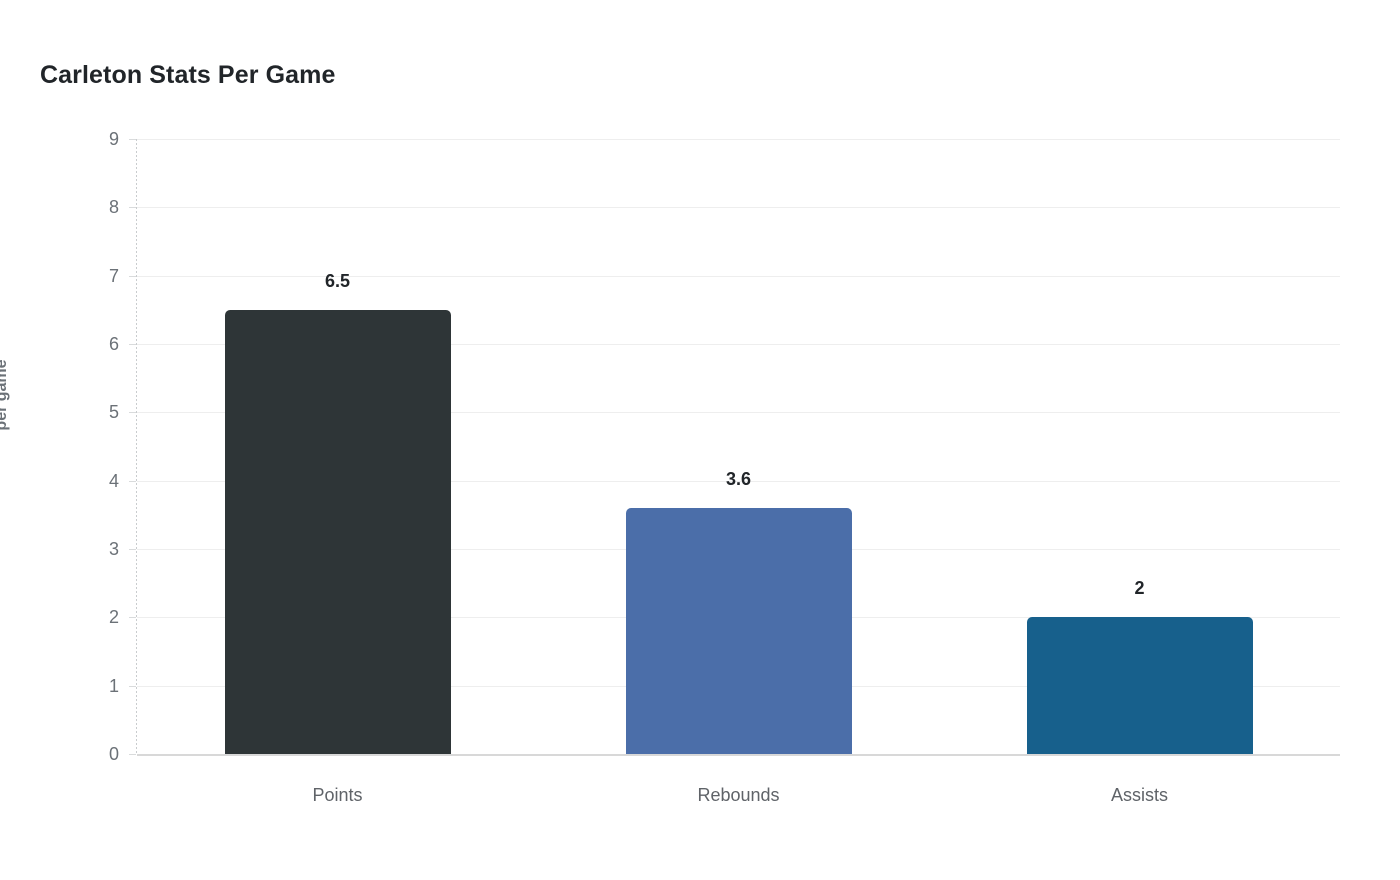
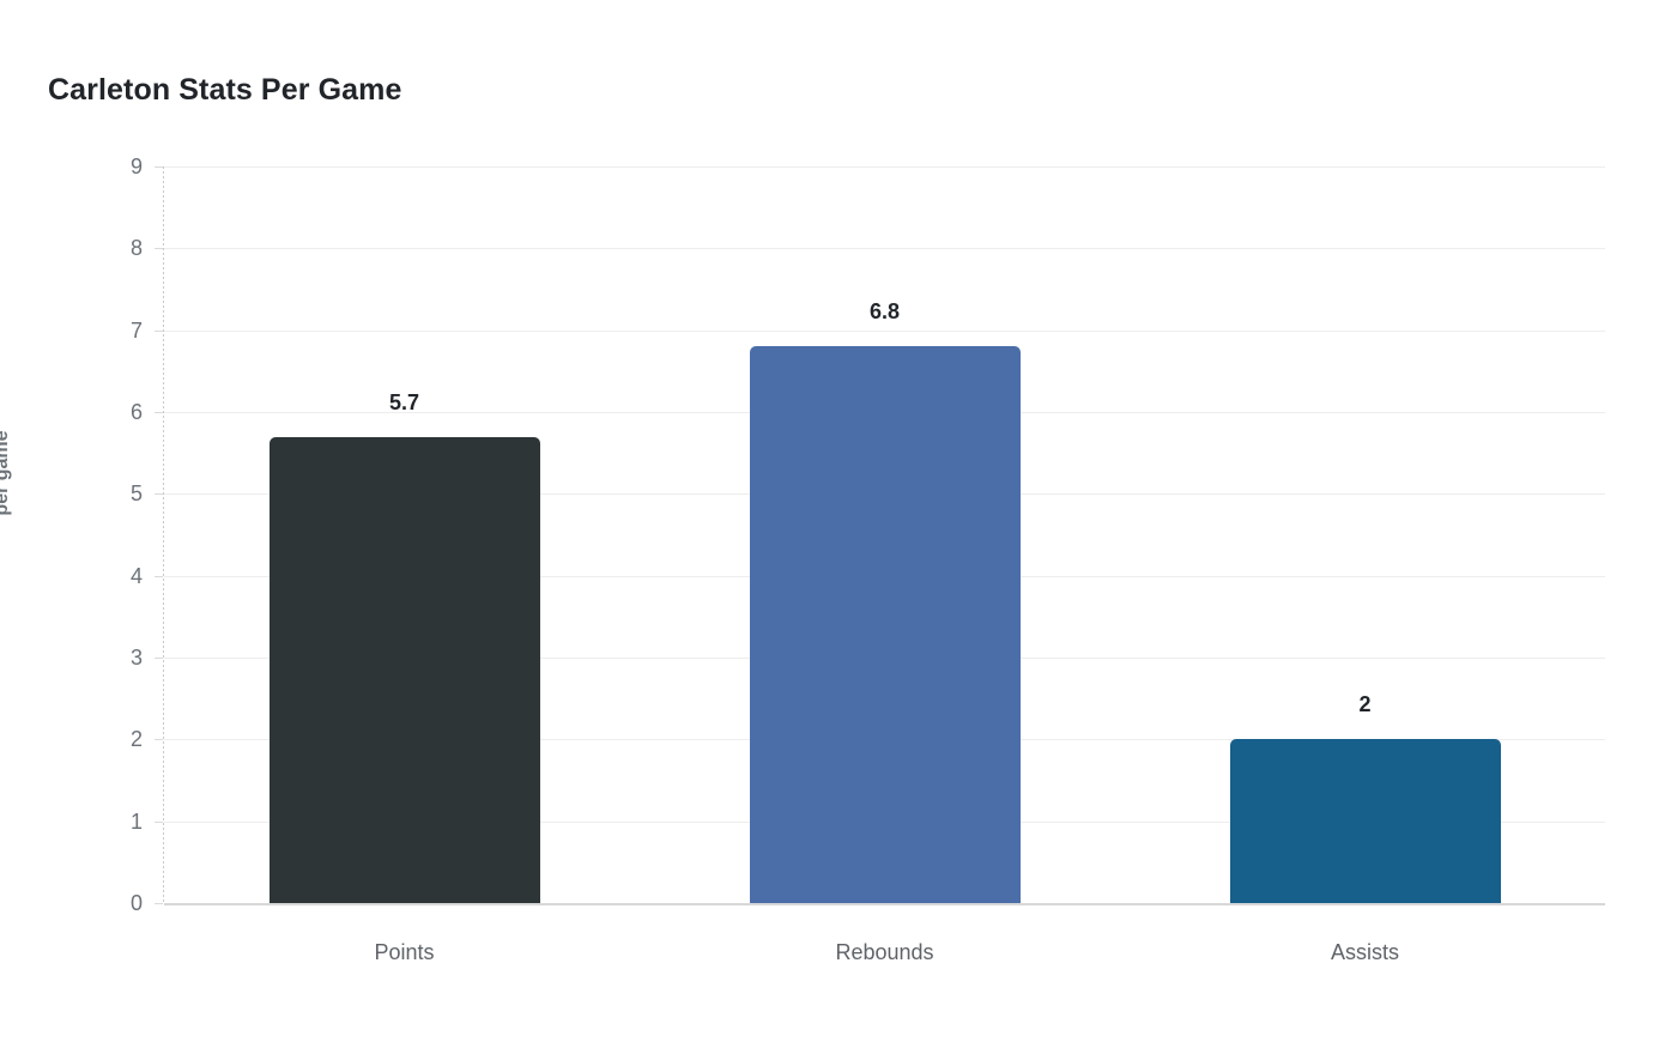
Points: 6.5 -> 5.7
Rebounds: 3.6 -> 6.8
